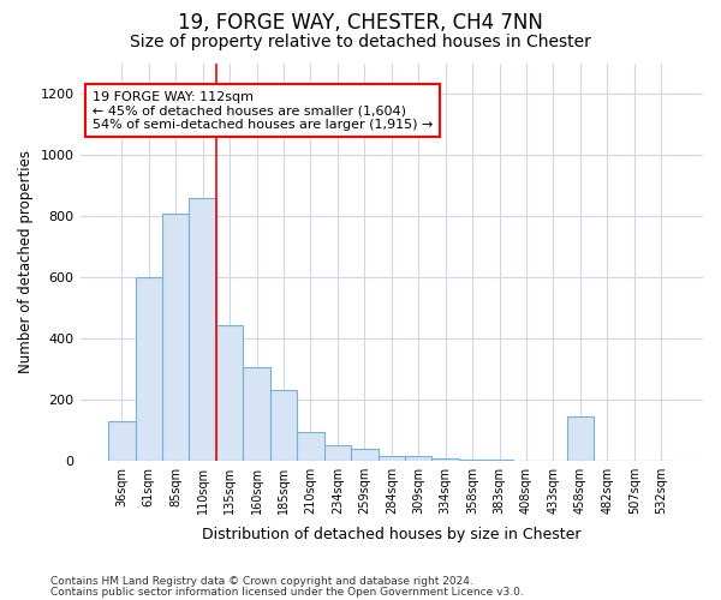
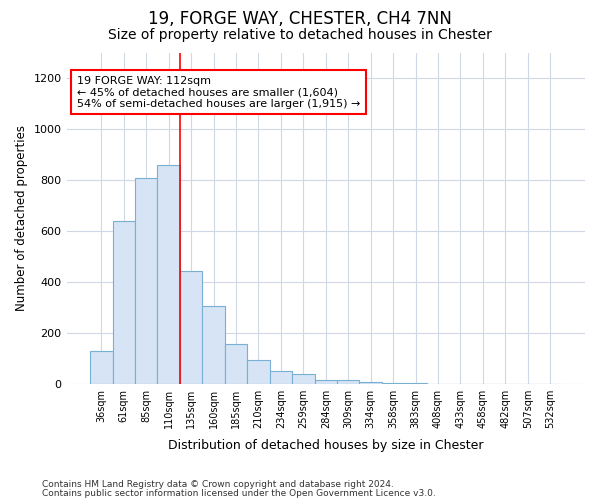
61sqm: 600 -> 640
185sqm: 230 -> 158
458sqm: 145 -> 1
